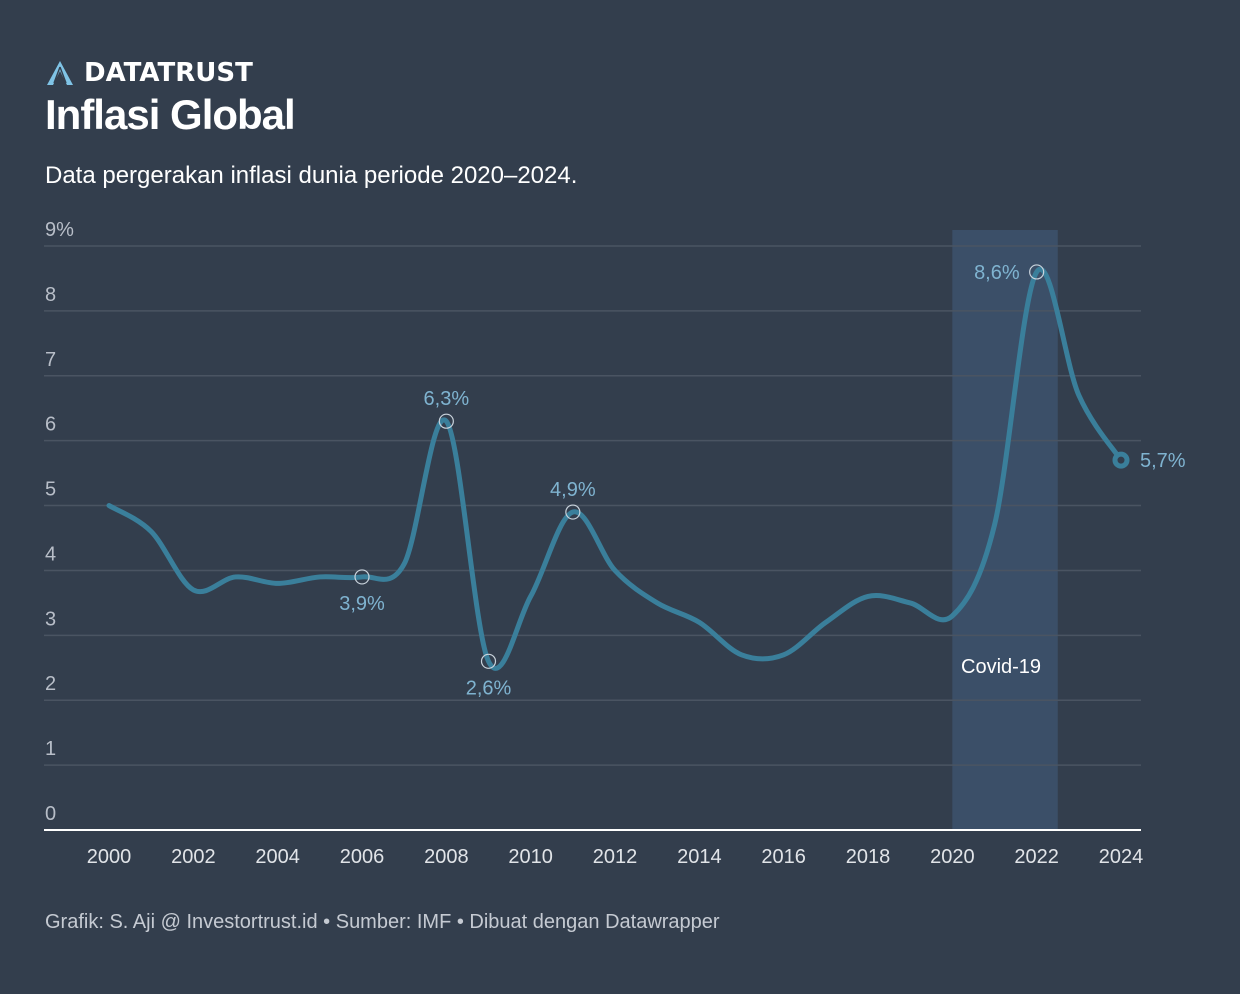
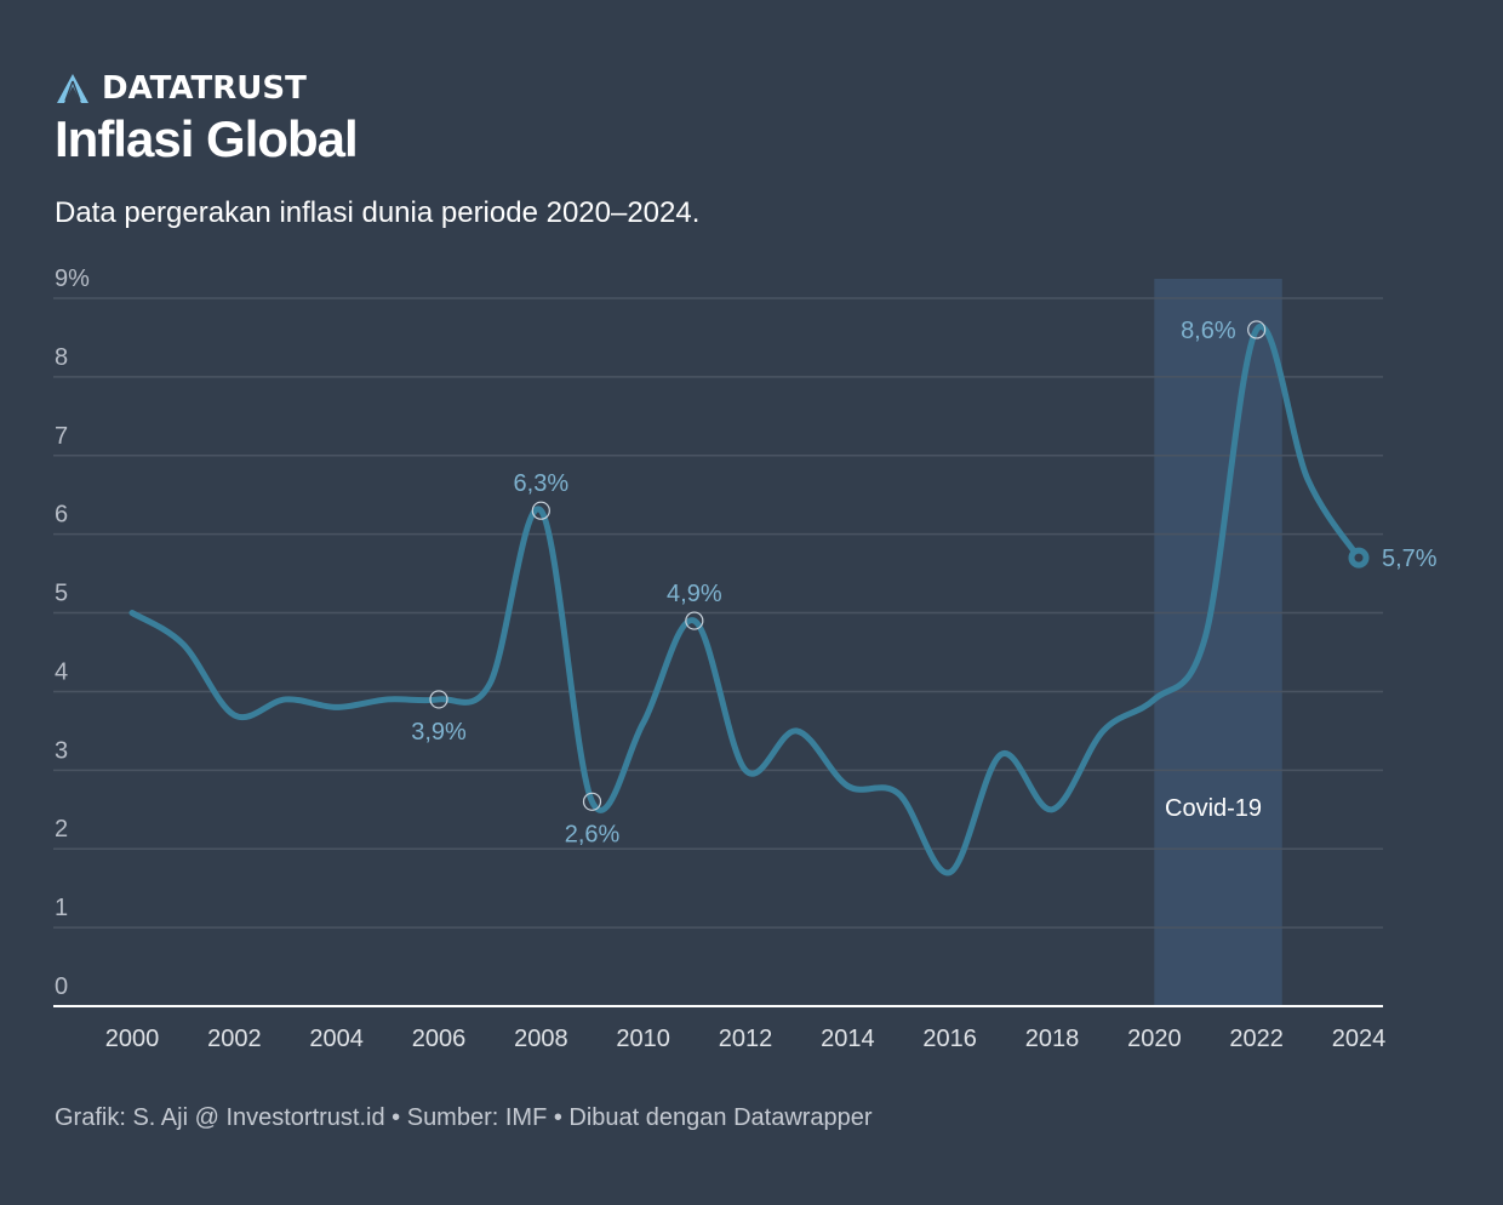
2012: 4.0% -> 3.0%
2014: 3.2% -> 2.8%
2016: 2.7% -> 1.7%
2018: 3.6% -> 2.5%
2020: 3.3% -> 3.9%
